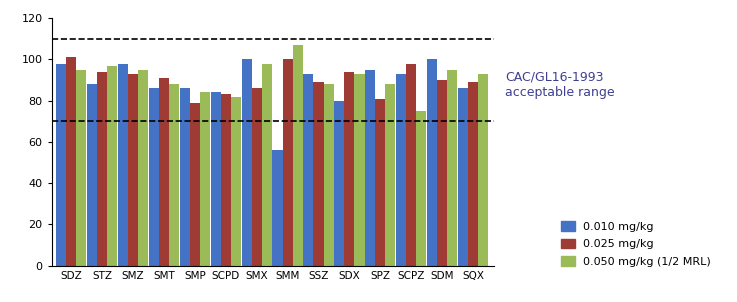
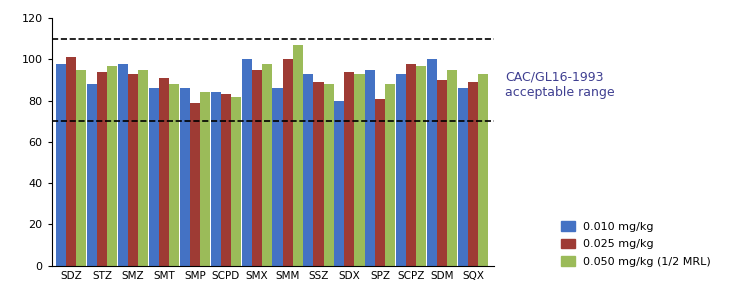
0.025 mg/kg/SMX: 86 -> 95
0.010 mg/kg/SMM: 56 -> 86
0.050 mg/kg (1/2 MRL)/SCPZ: 75 -> 97
